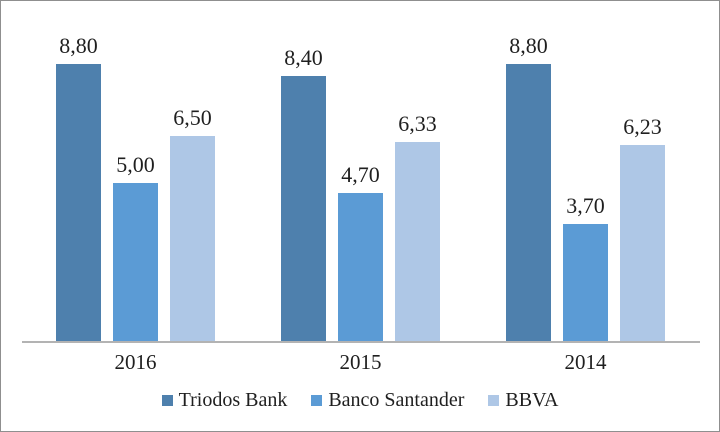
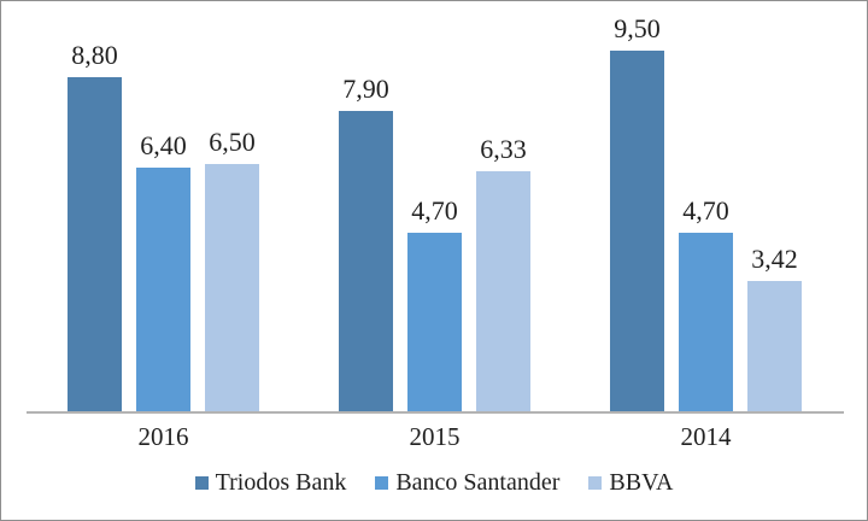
Banco Santander/2016: 5,00 -> 6,40
Triodos Bank/2015: 8,40 -> 7,90
Triodos Bank/2014: 8,80 -> 9,50
Banco Santander/2014: 3,70 -> 4,70
BBVA/2014: 6,23 -> 3,42
